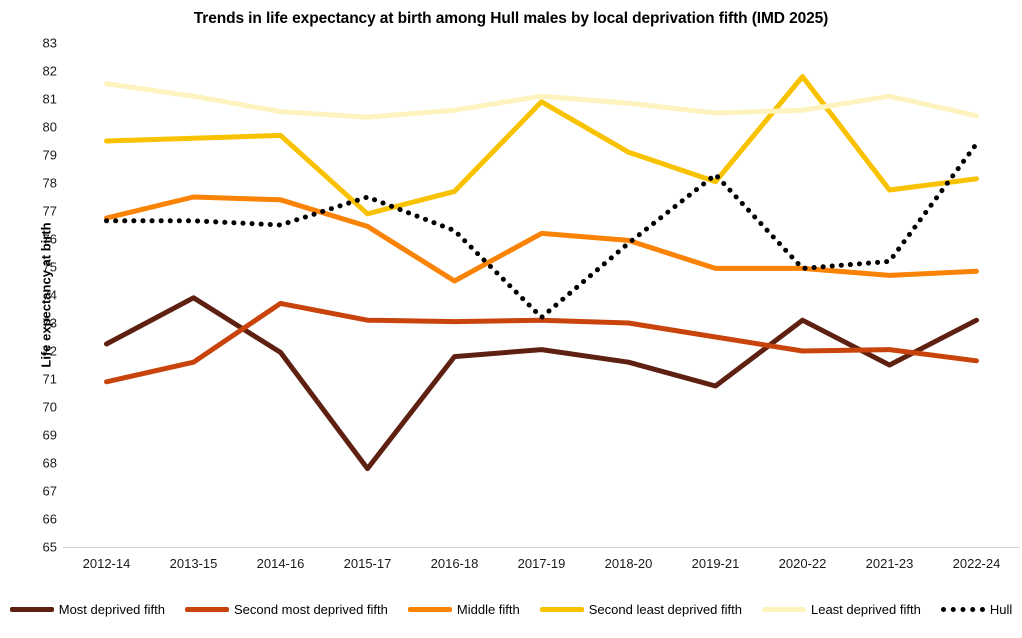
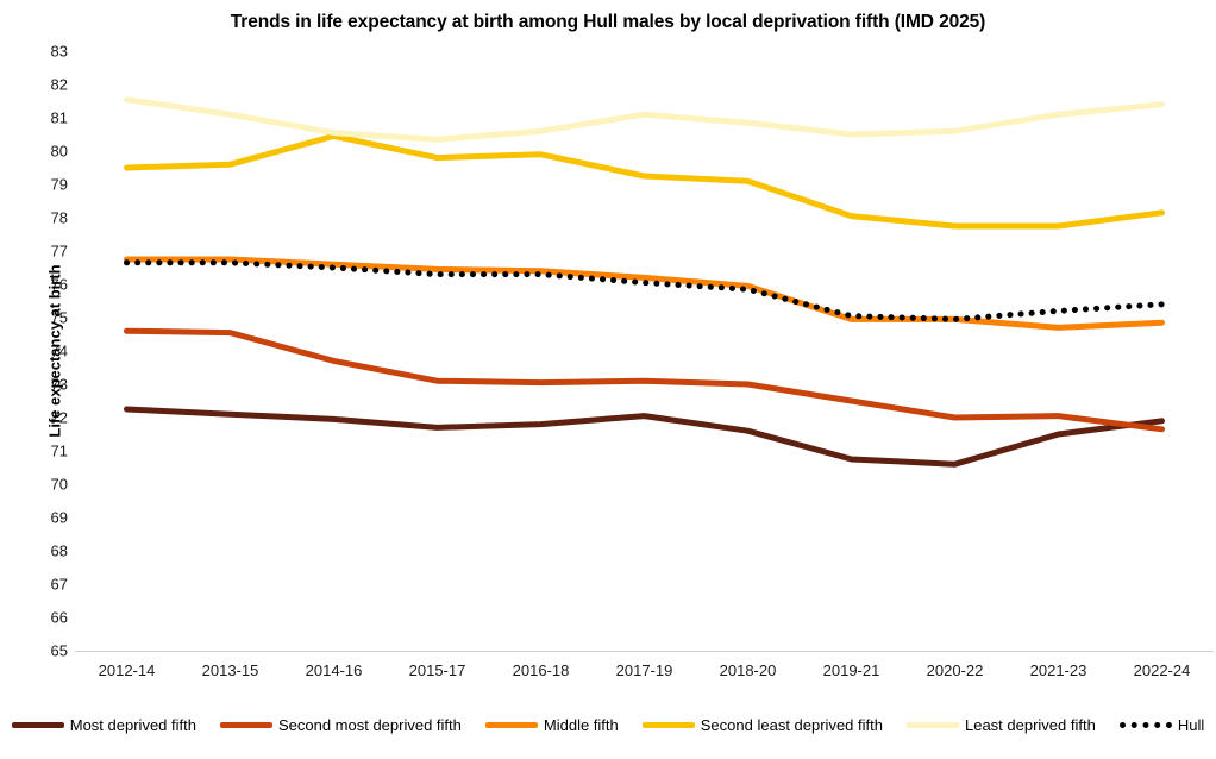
Second most deprived fifth/2012-14: 70.9 -> 74.6
Most deprived fifth/2013-15: 73.9 -> 72.1
Second most deprived fifth/2013-15: 71.6 -> 74.5
Middle fifth/2013-15: 77.5 -> 76.8
Middle fifth/2014-16: 77.4 -> 76.6
Second least deprived fifth/2014-16: 79.7 -> 80.5
Most deprived fifth/2015-17: 67.8 -> 71.7
Second least deprived fifth/2015-17: 76.9 -> 79.8
Hull/2015-17: 77.5 -> 76.3
Middle fifth/2016-18: 74.5 -> 76.4
Second least deprived fifth/2016-18: 77.7 -> 79.9
Second least deprived fifth/2017-19: 80.9 -> 79.2
Hull/2017-19: 73.2 -> 76.0
Hull/2019-21: 78.3 -> 75.0
Most deprived fifth/2020-22: 73.1 -> 70.6
Second least deprived fifth/2020-22: 81.8 -> 77.8
Most deprived fifth/2022-24: 73.1 -> 71.9
Least deprived fifth/2022-24: 80.4 -> 81.4
Hull/2022-24: 79.4 -> 75.4
